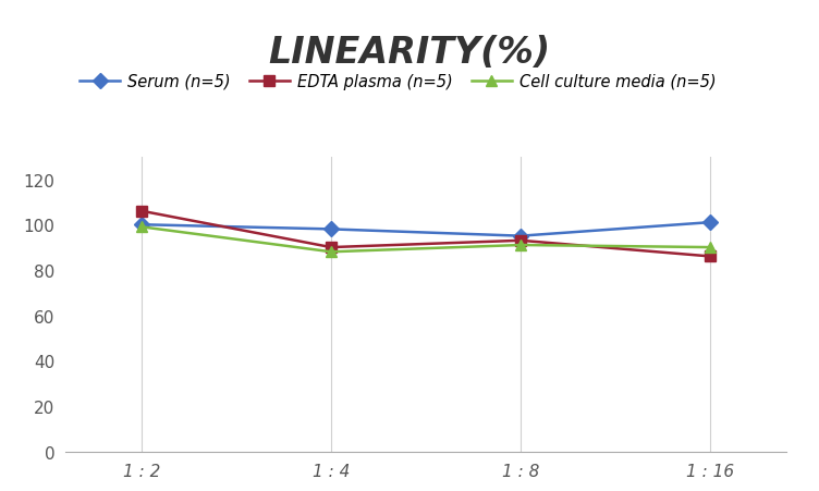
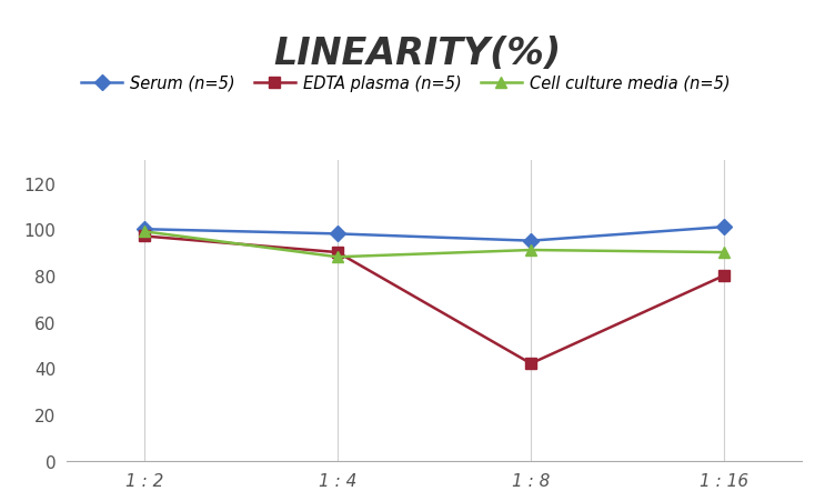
EDTA plasma (n=5)/1 : 2: 106 -> 97
EDTA plasma (n=5)/1 : 8: 93 -> 42
EDTA plasma (n=5)/1 : 16: 86 -> 80
